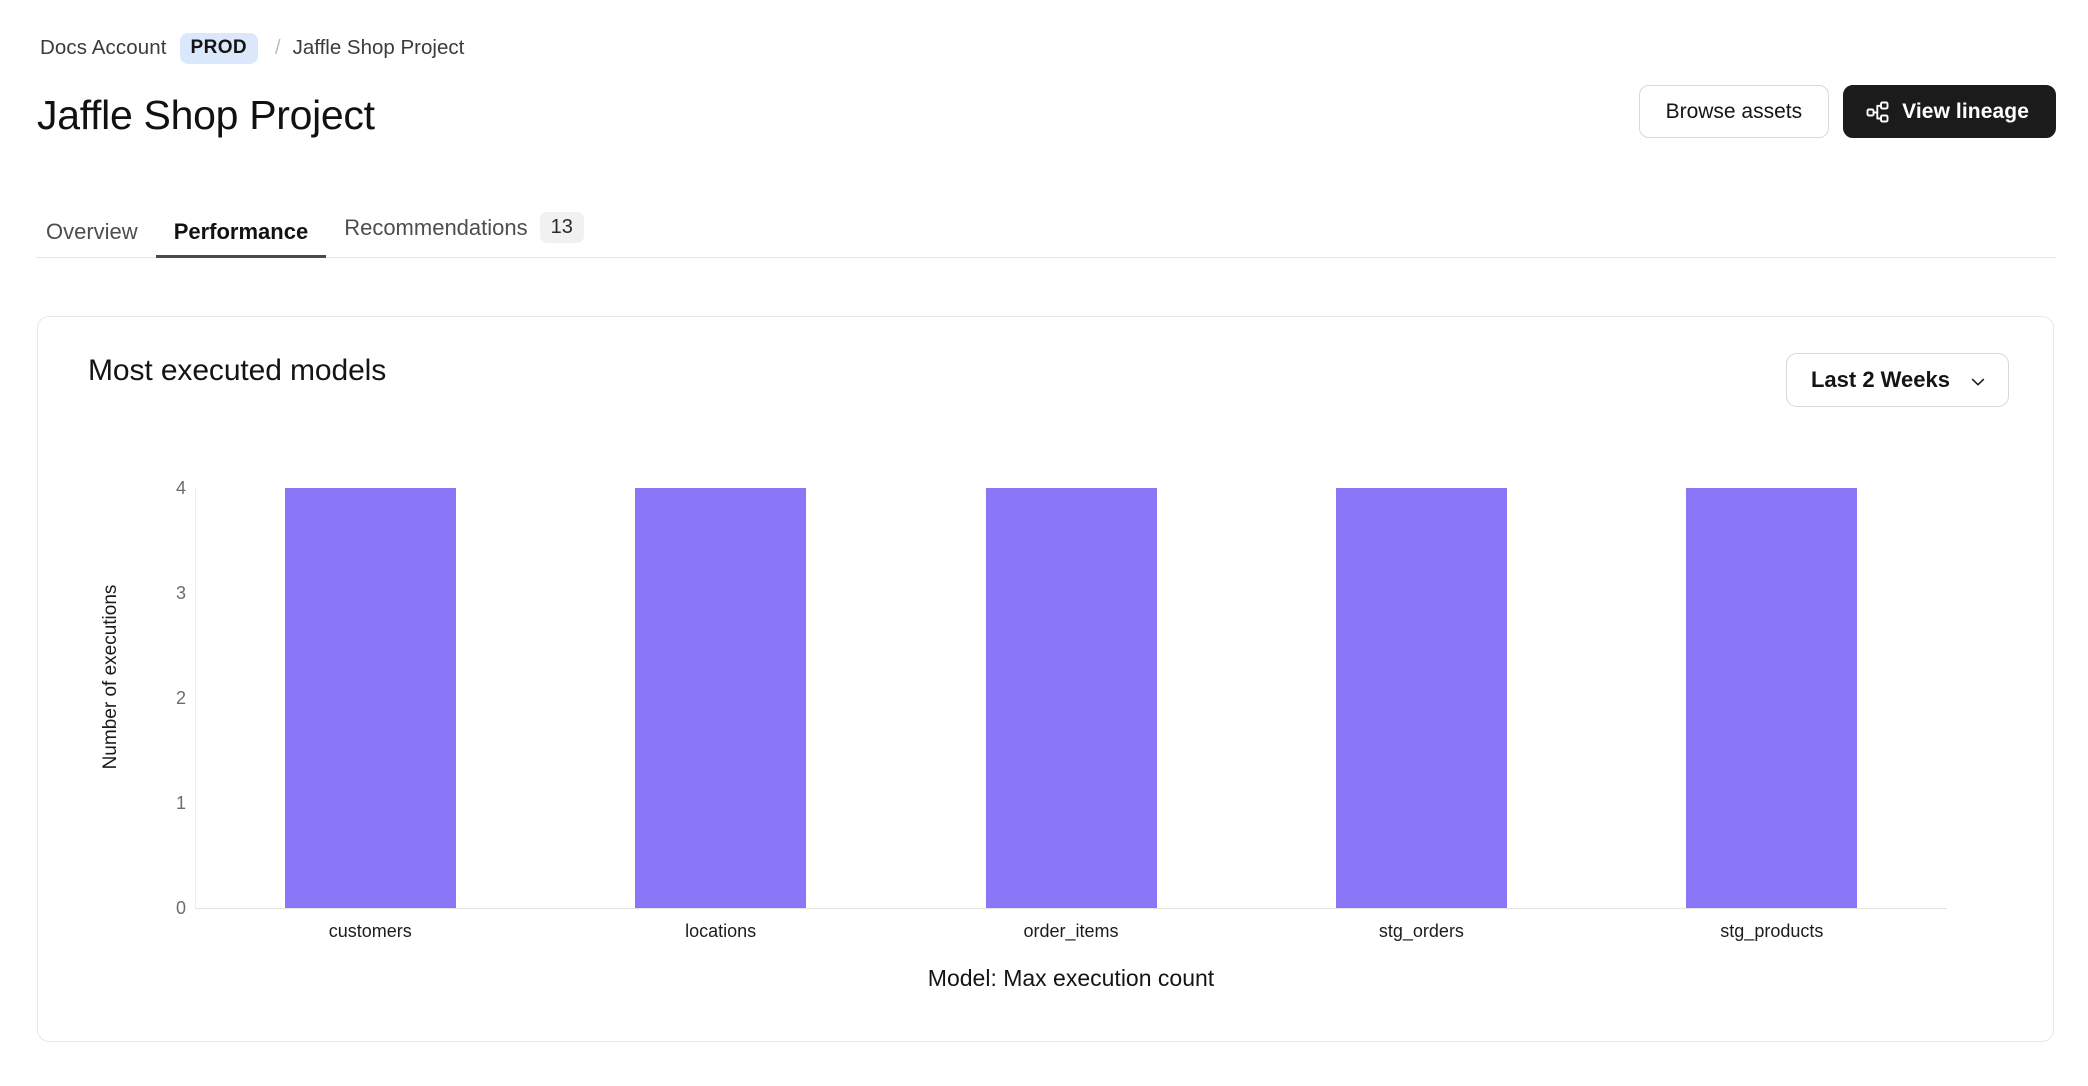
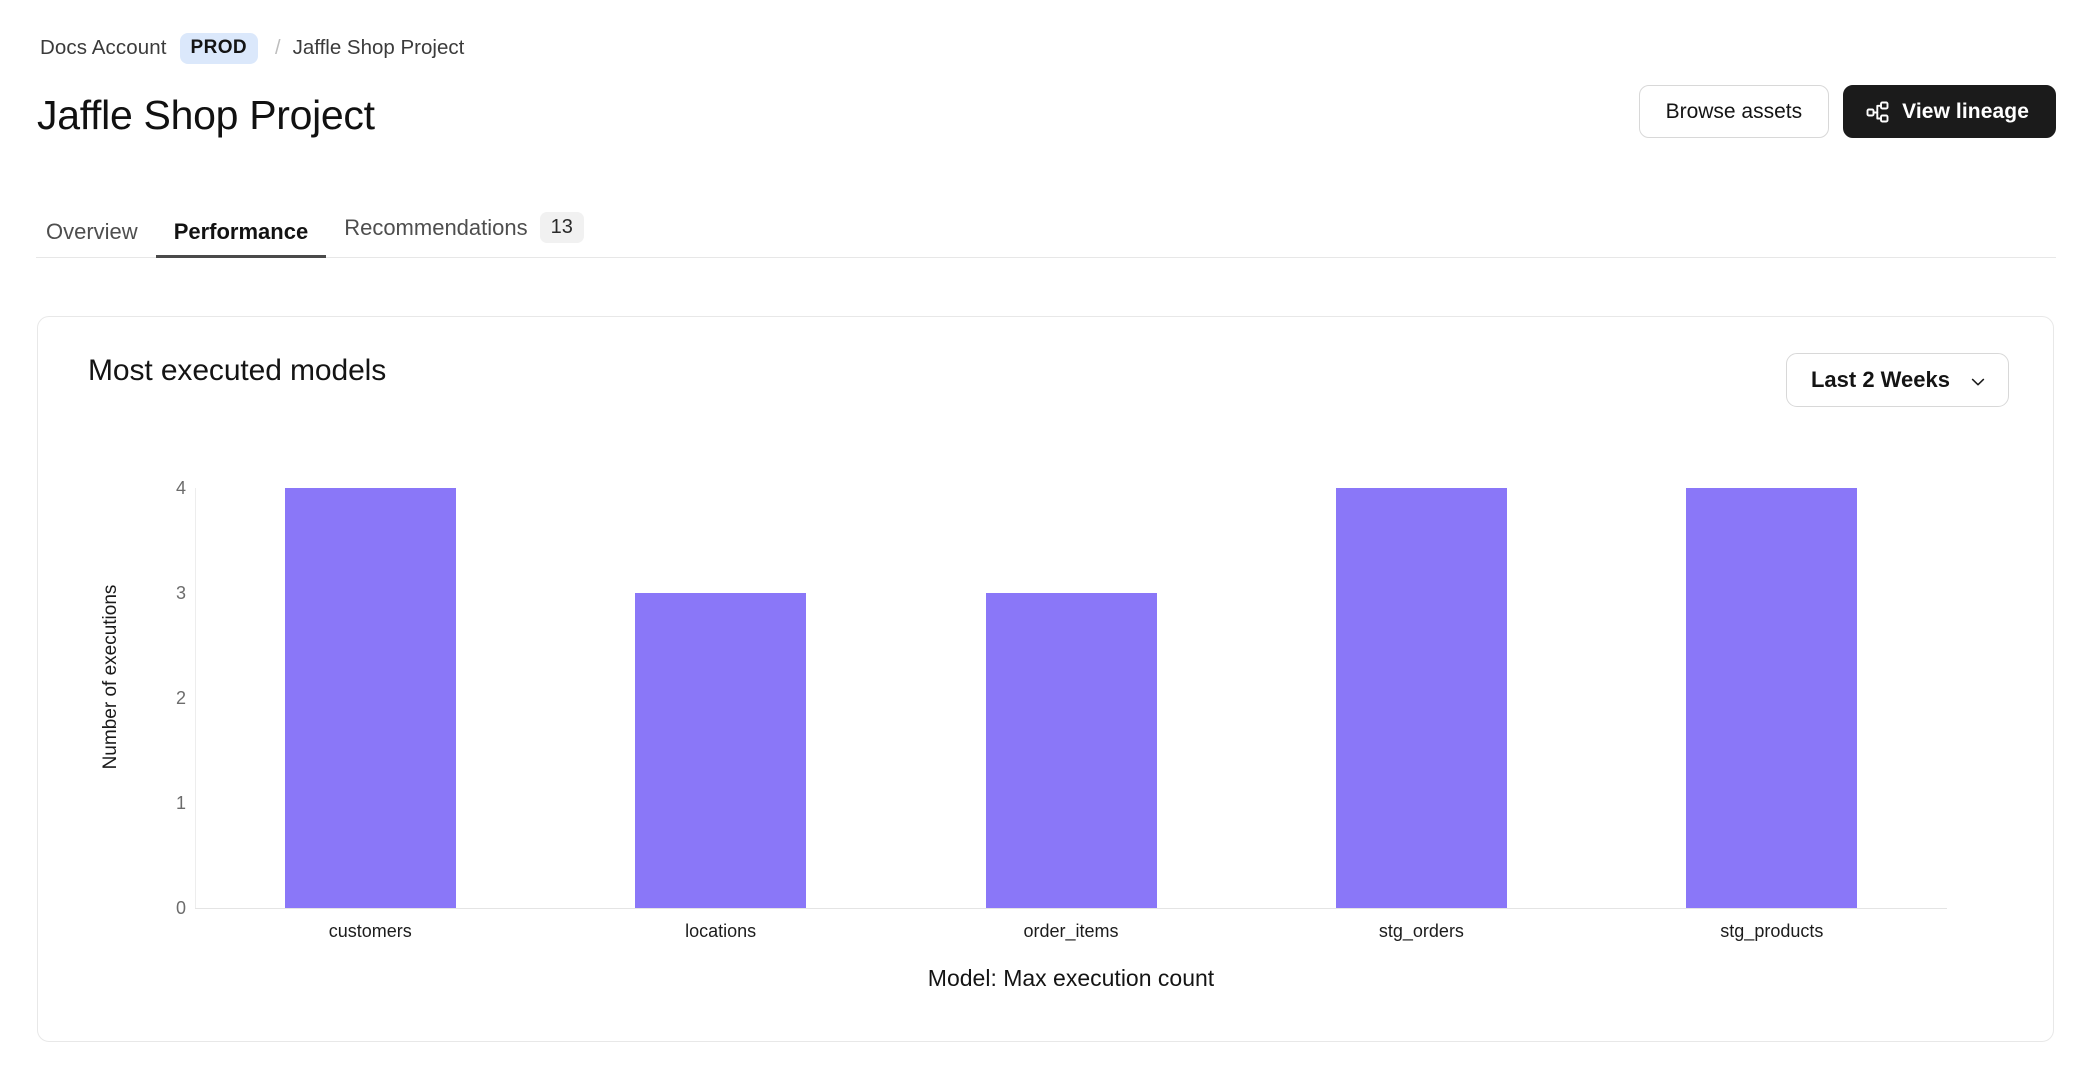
locations: 4 -> 3
order_items: 4 -> 3
